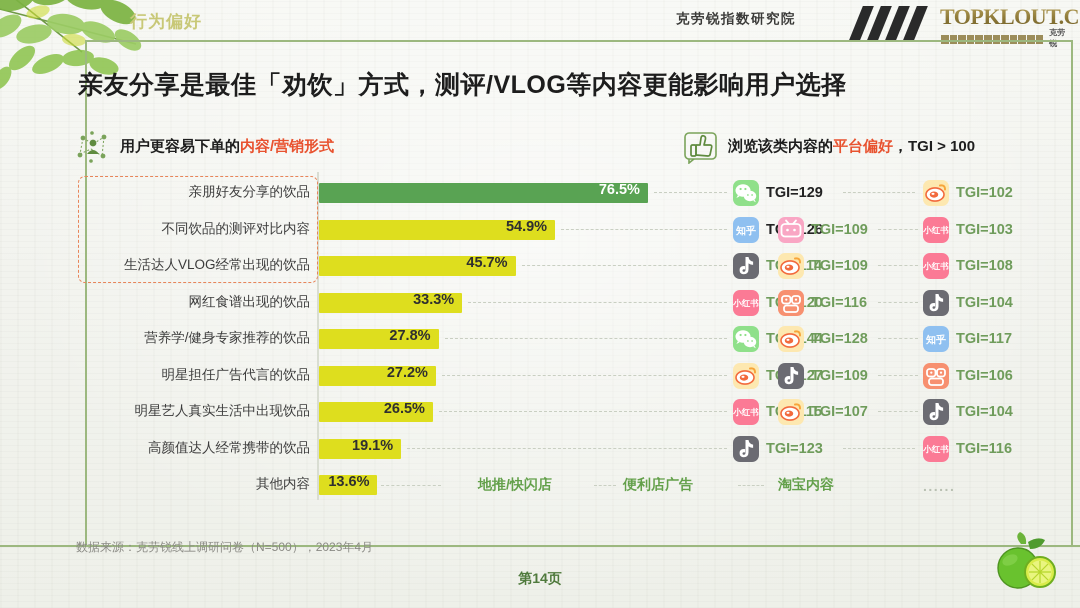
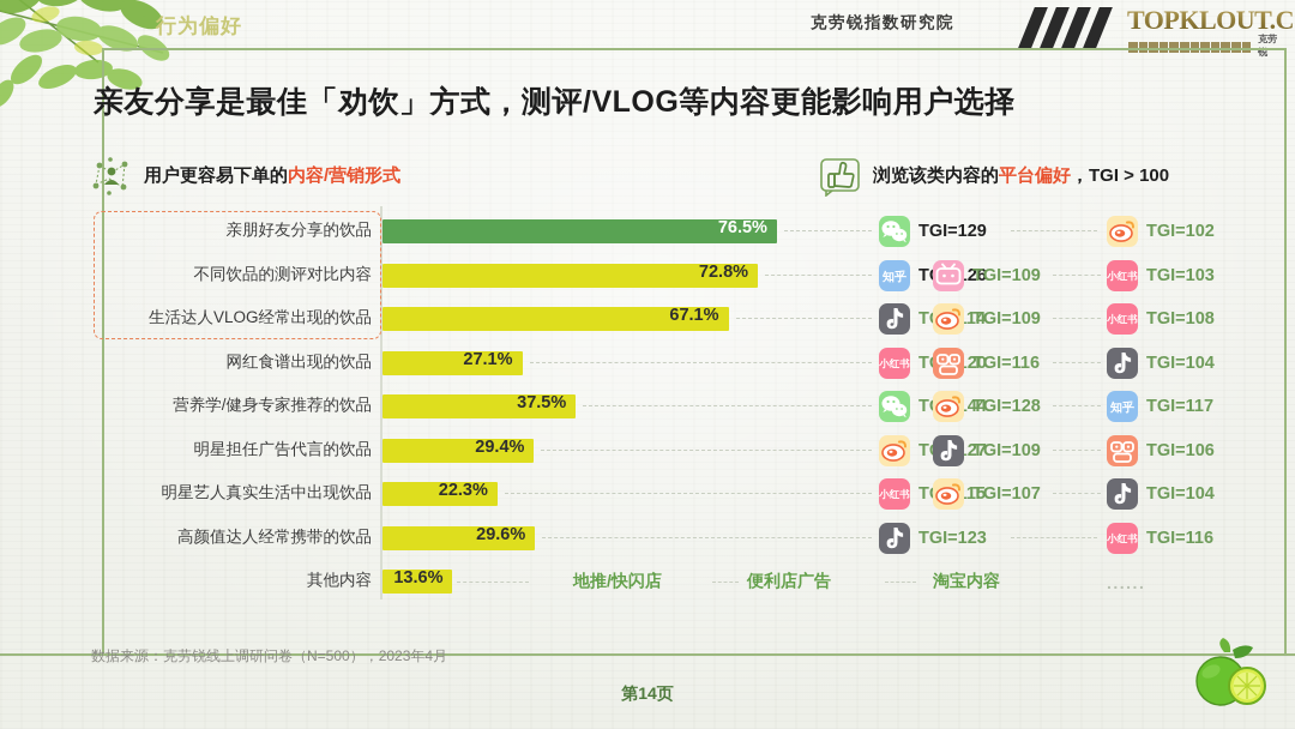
不同饮品的测评对比内容: 54.9% -> 72.8%
生活达人VLOG经常出现的饮品: 45.7% -> 67.1%
网红食谱出现的饮品: 33.3% -> 27.1%
营养学/健身专家推荐的饮品: 27.8% -> 37.5%
明星担任广告代言的饮品: 27.2% -> 29.4%
明星艺人真实生活中出现饮品: 26.5% -> 22.3%
高颜值达人经常携带的饮品: 19.1% -> 29.6%
